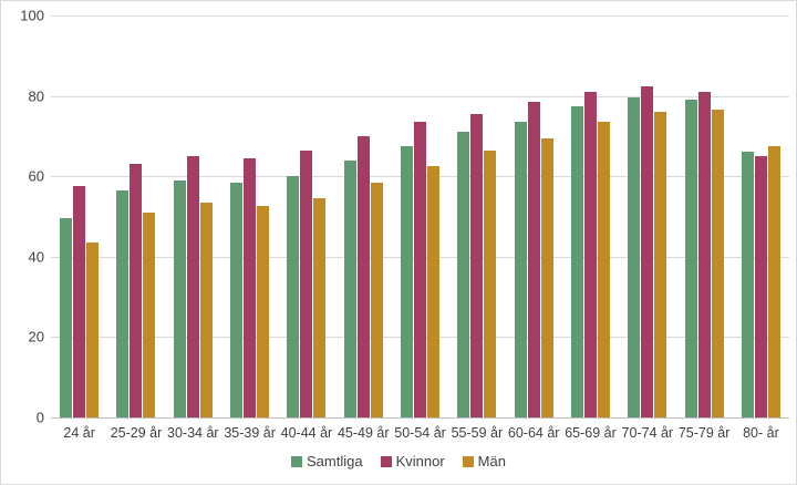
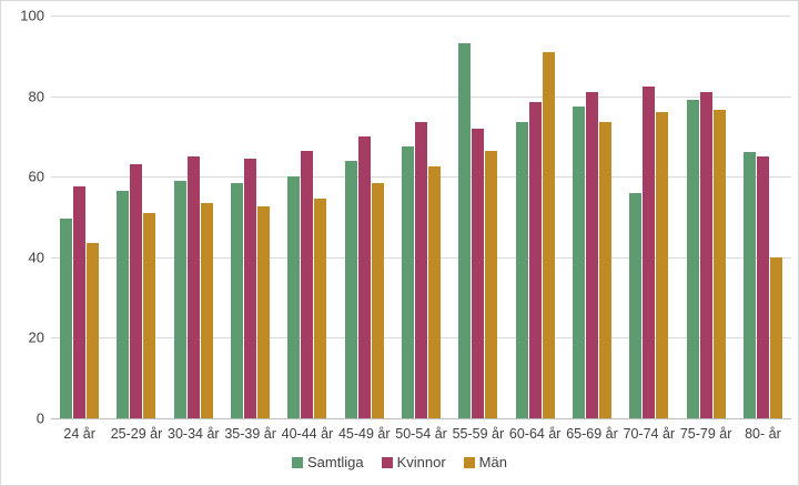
Samtliga/55-59 år: 71 -> 93
Kvinnor/55-59 år: 76 -> 72
Män/60-64 år: 70 -> 91
Samtliga/70-74 år: 80 -> 56
Män/80- år: 68 -> 40
